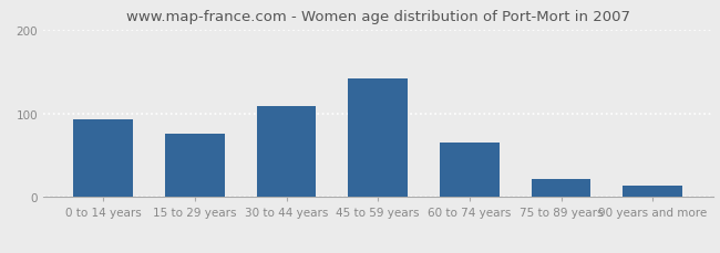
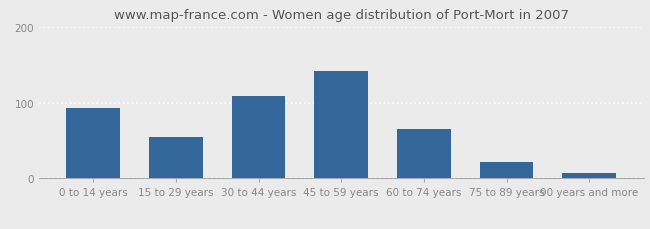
15 to 29 years: 76 -> 55
90 years and more: 14 -> 7
